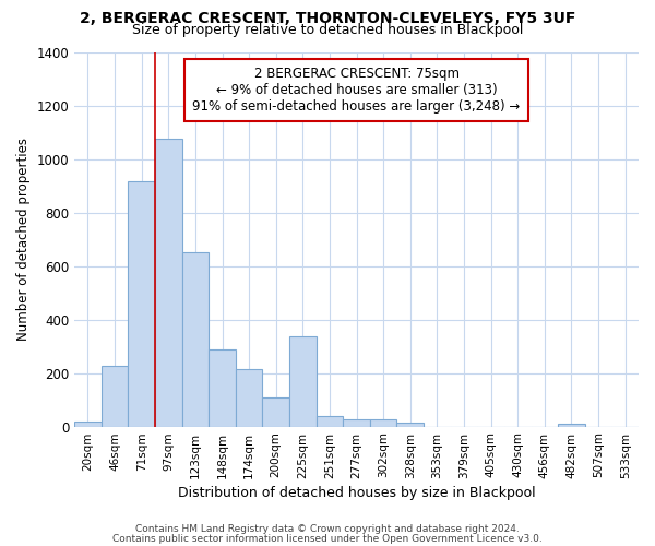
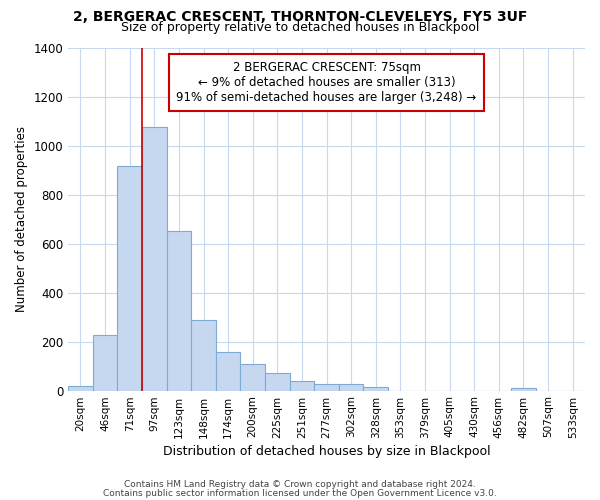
174sqm: 215 -> 158
225sqm: 335 -> 70
